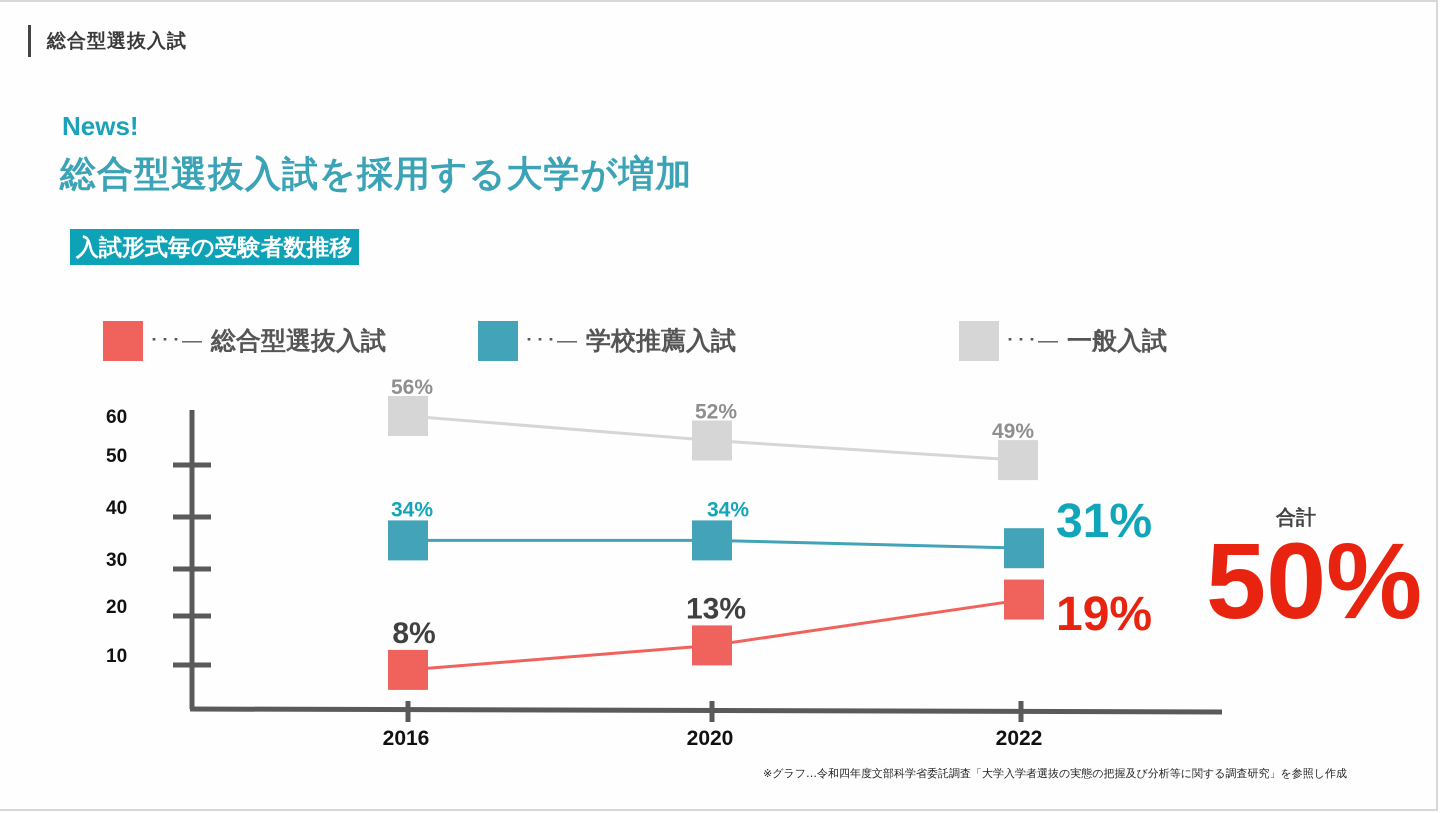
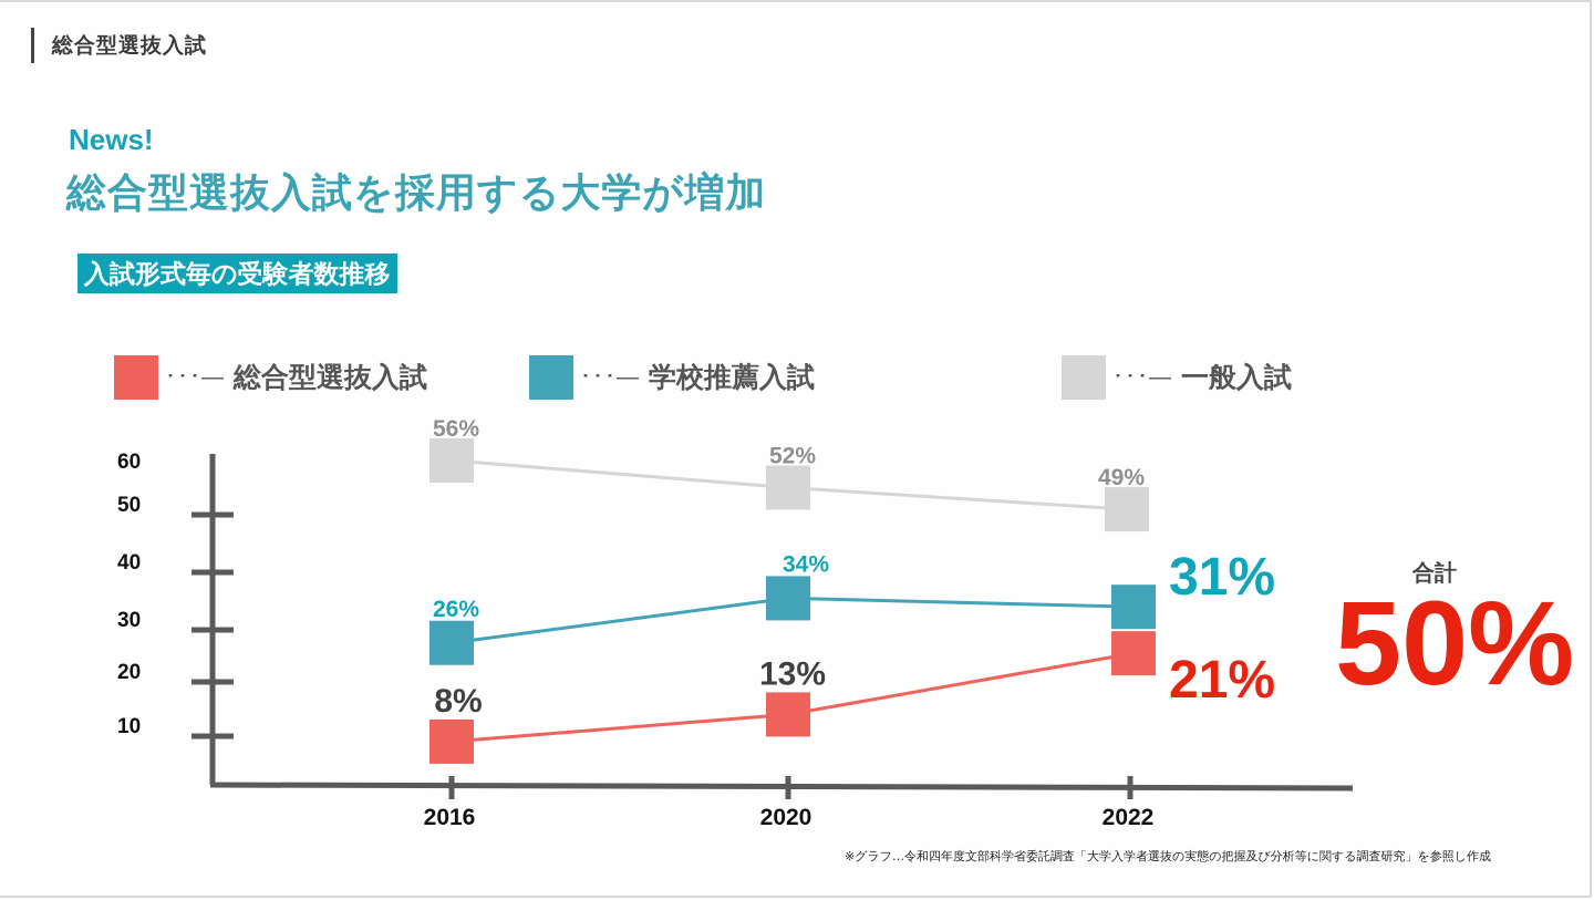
学校推薦入試/2016: 34% -> 26%
総合型選抜入試/2022: 19% -> 21%
